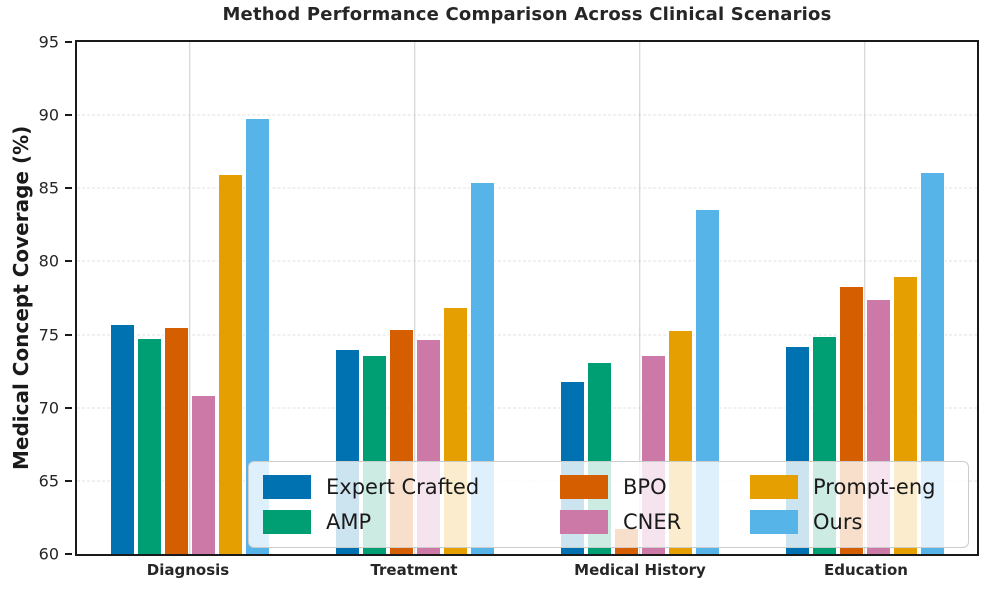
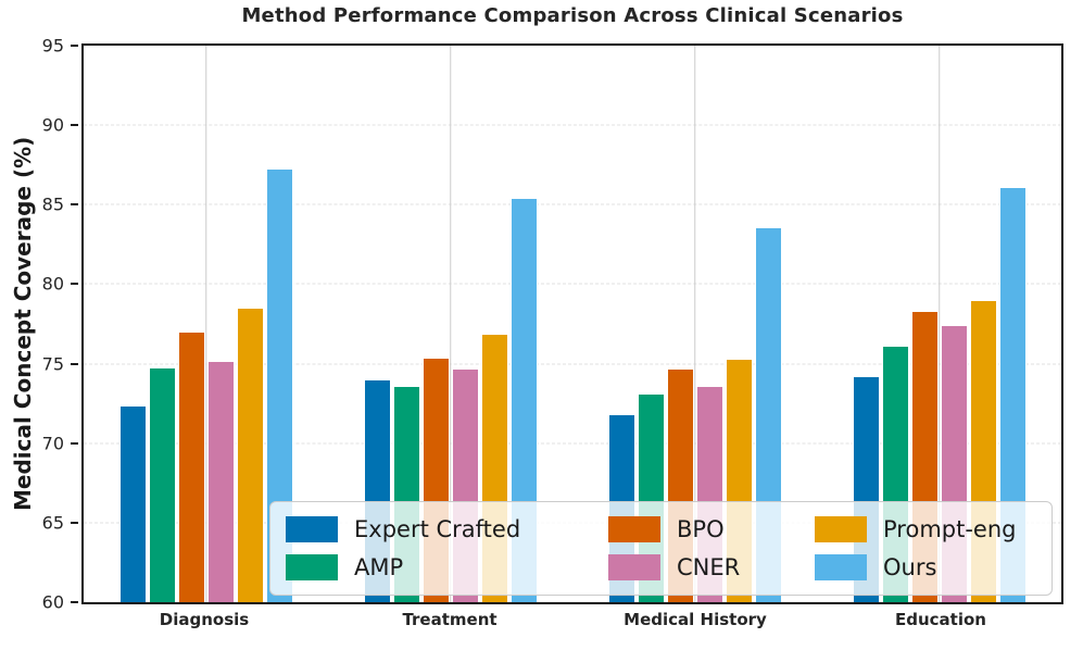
Expert Crafted/Diagnosis: 75.7 -> 72.4
BPO/Diagnosis: 75.5 -> 77.0
CNER/Diagnosis: 70.9 -> 75.2
Prompt-eng/Diagnosis: 86.0 -> 78.5
Ours/Diagnosis: 89.8 -> 87.3
BPO/Medical History: 61.8 -> 74.7
AMP/Education: 74.9 -> 76.1
